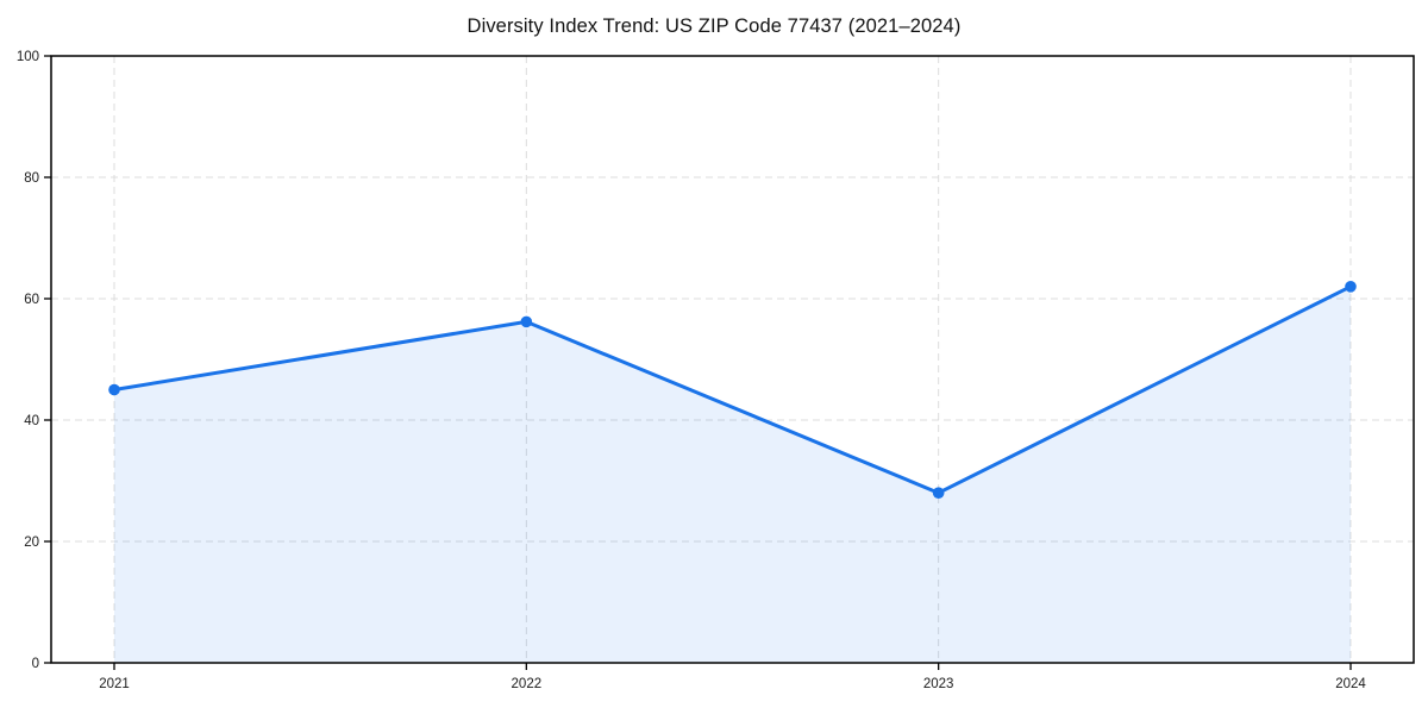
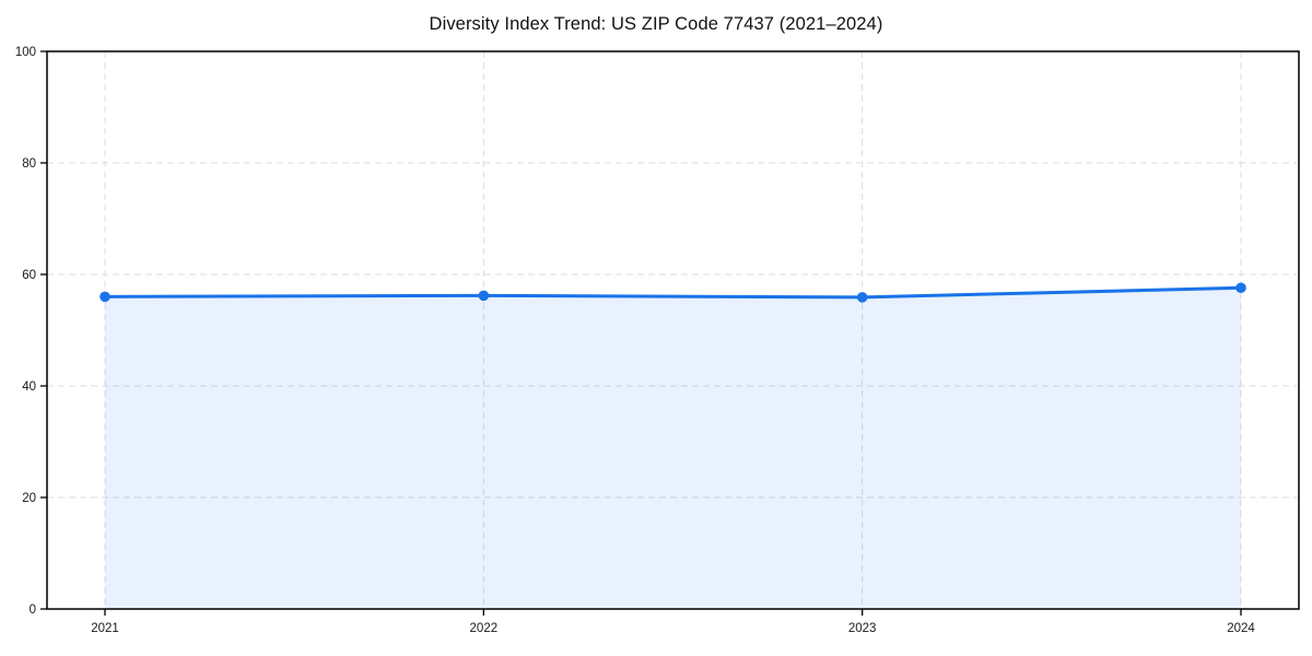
2021: 45 -> 56
2023: 28 -> 56
2024: 62 -> 58
